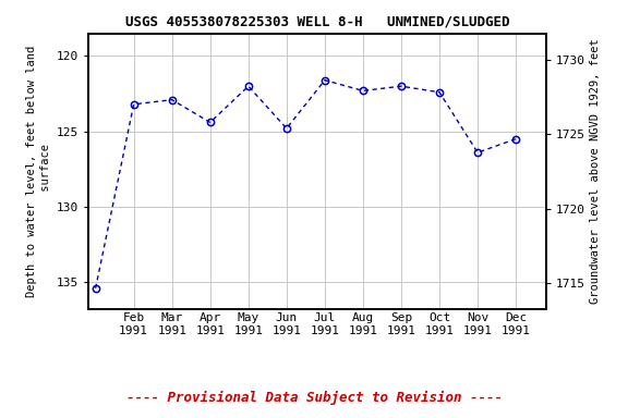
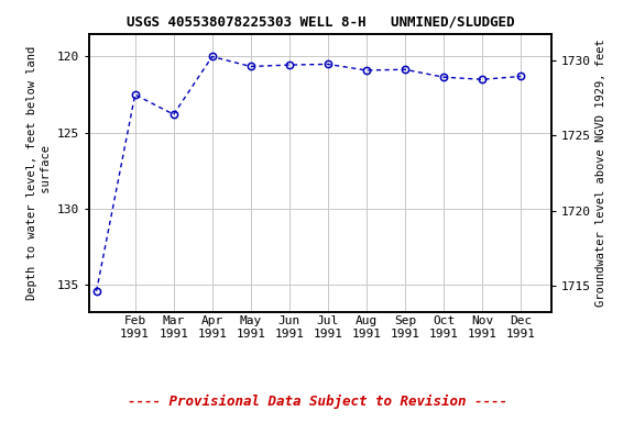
Feb 1991: 123.2 -> 122.5
Mar 1991: 122.9 -> 123.8
Apr 1991: 124.4 -> 120.0
May 1991: 122.0 -> 120.7
Jun 1991: 124.8 -> 120.5
Jul 1991: 121.6 -> 120.5
Aug 1991: 122.3 -> 120.9
Sep 1991: 122.0 -> 120.8
Oct 1991: 122.4 -> 121.3
Nov 1991: 126.4 -> 121.5
Dec 1991: 125.5 -> 121.3
